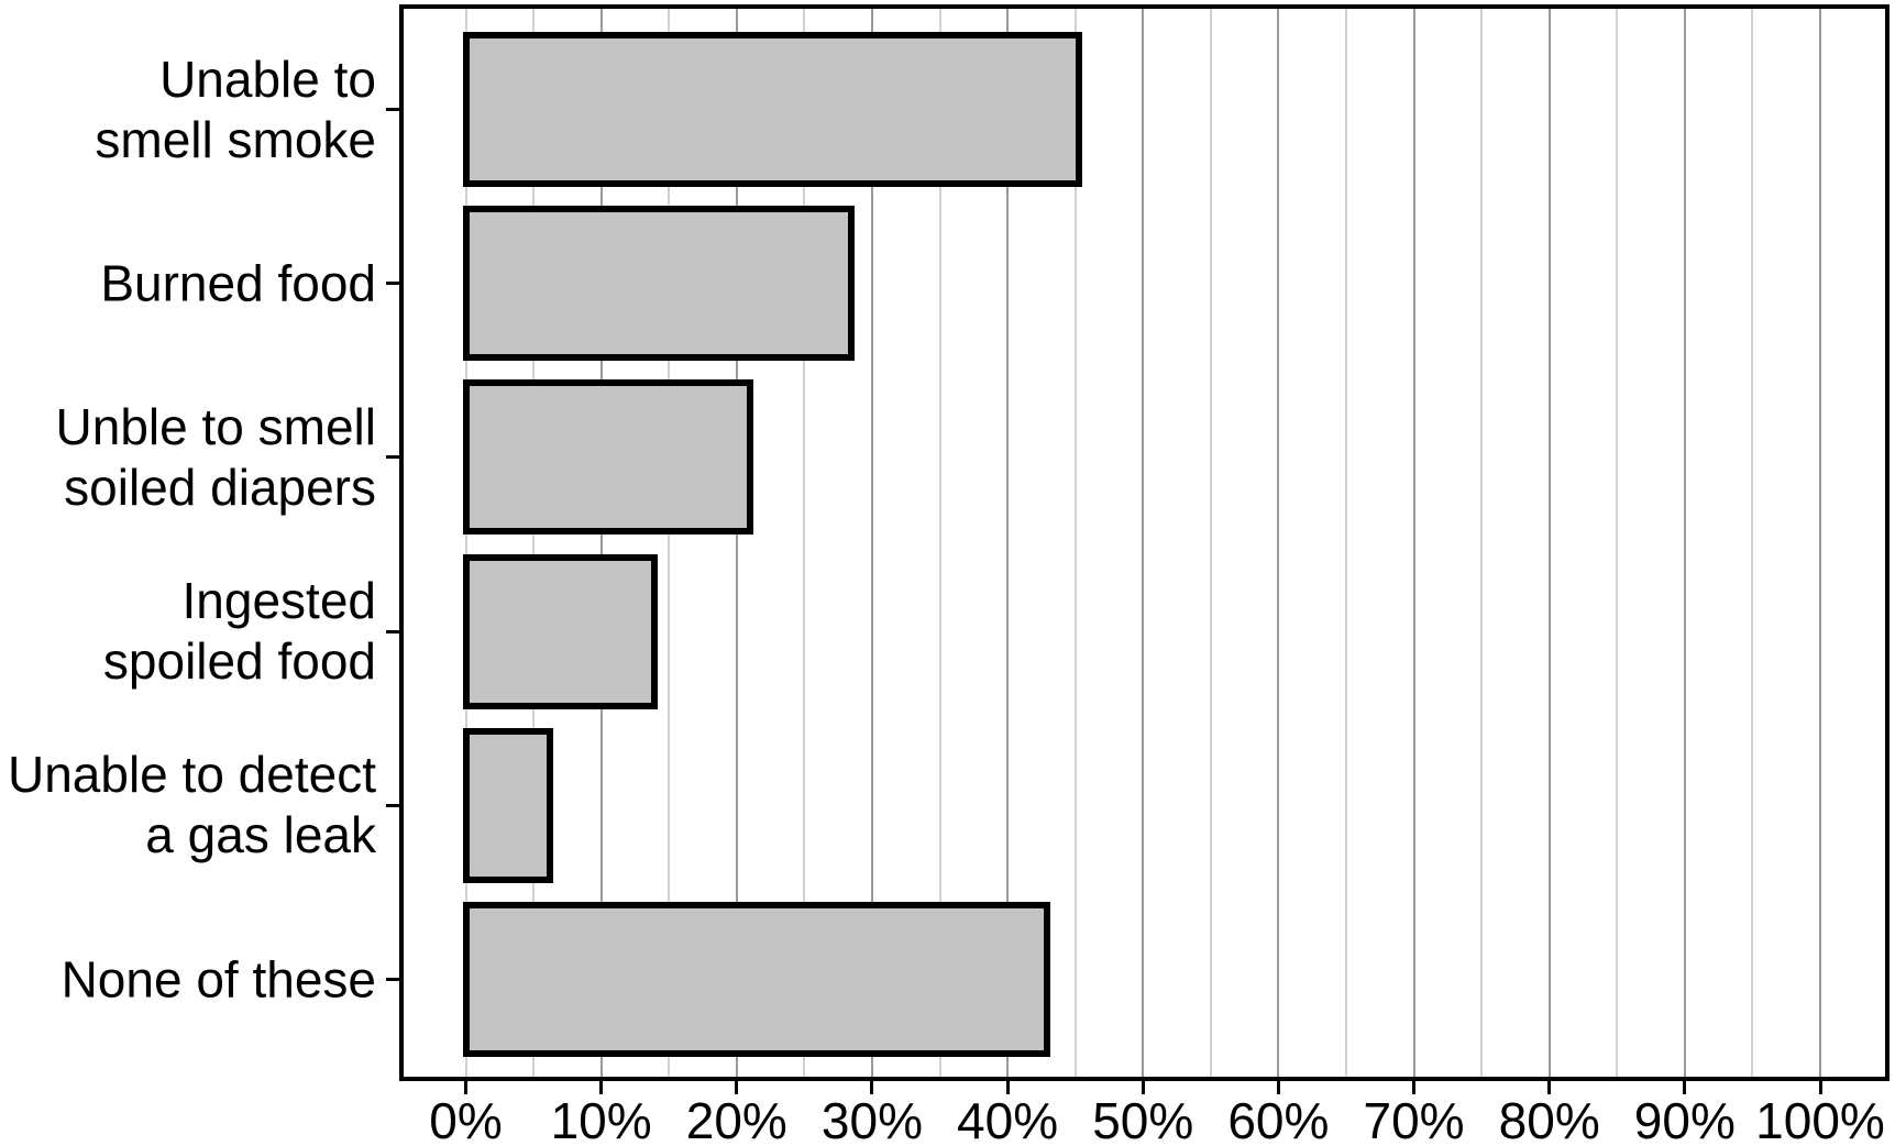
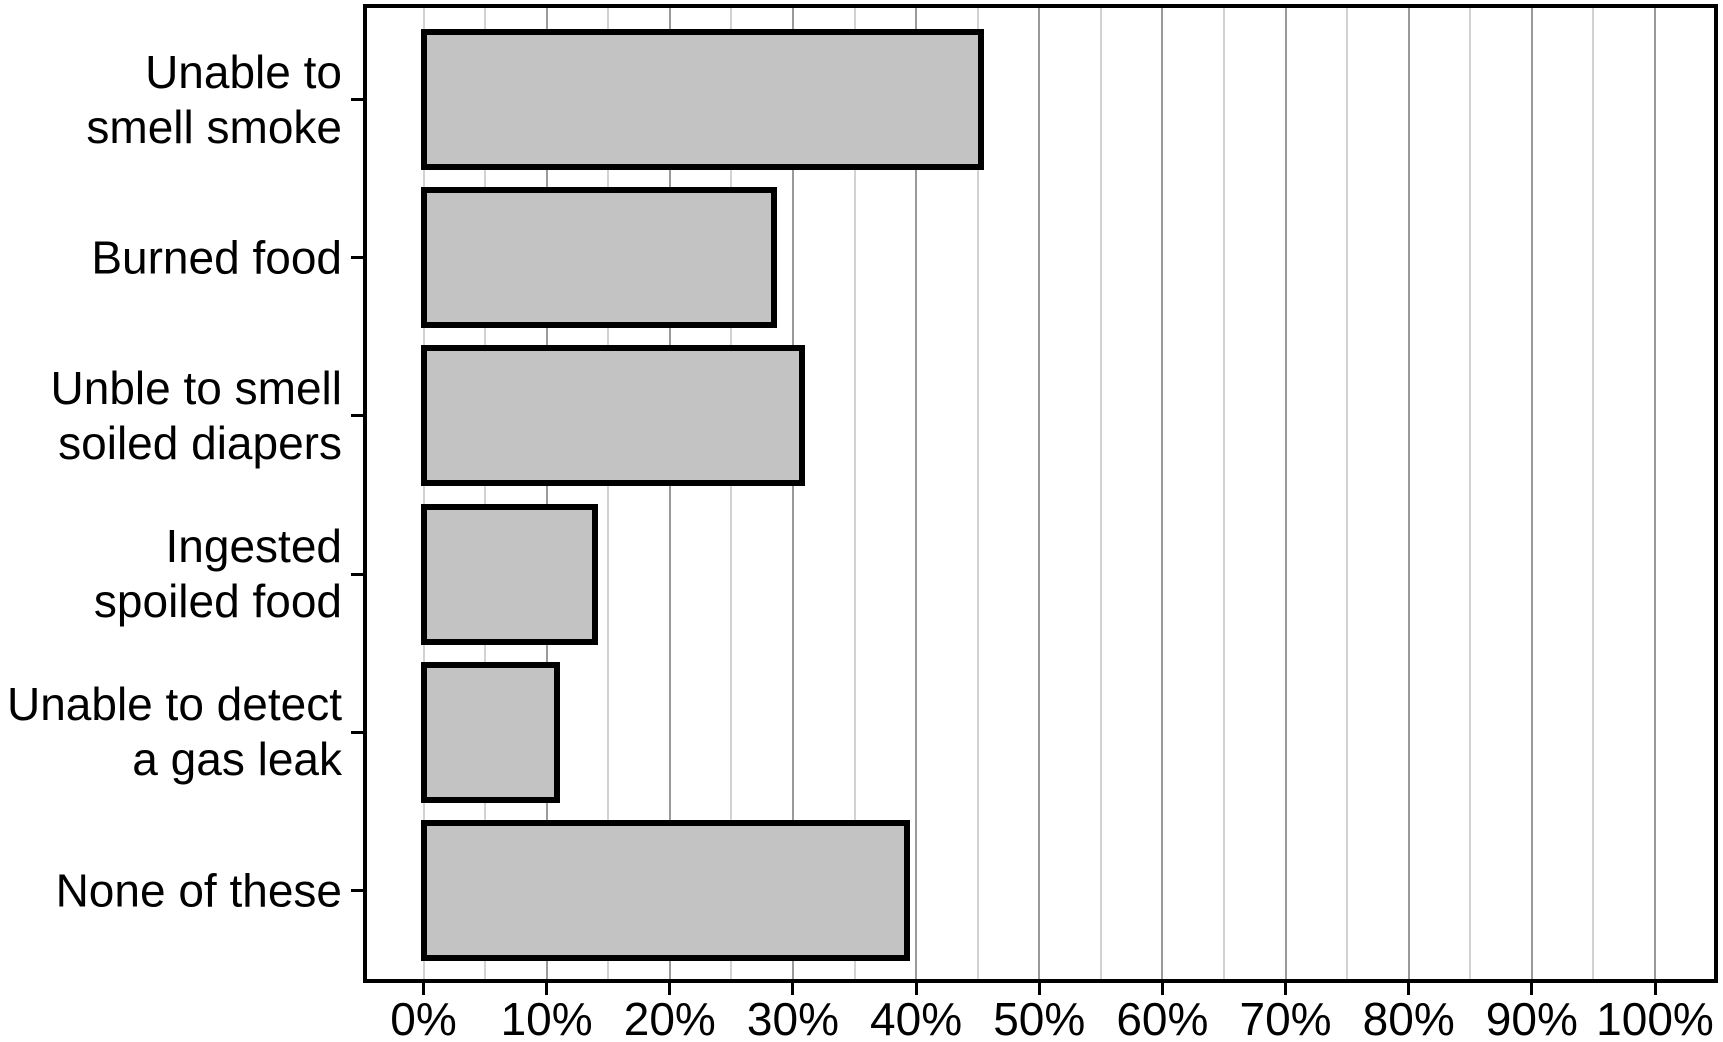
Unble to smell soiled diapers: 21.0% -> 30.7%
Unable to detect a gas leak: 6.2% -> 10.8%
None of these: 42.9% -> 39.3%
